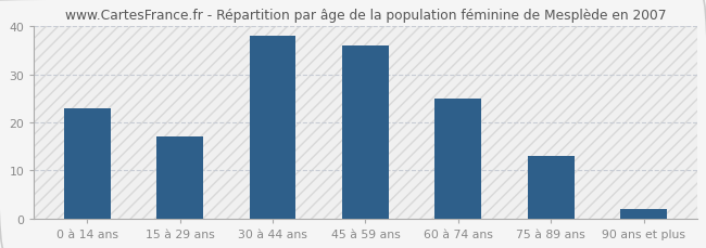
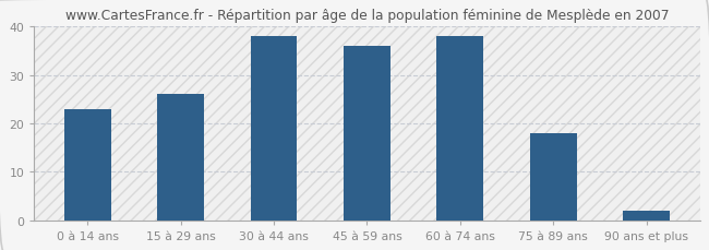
15 à 29 ans: 17 -> 26
60 à 74 ans: 25 -> 38
75 à 89 ans: 13 -> 18
